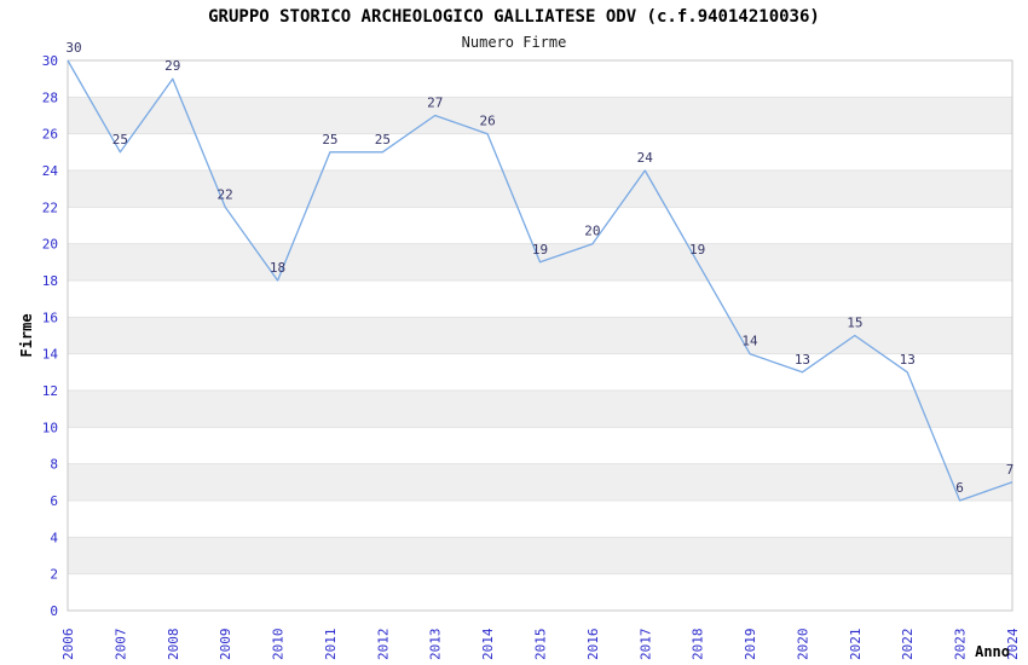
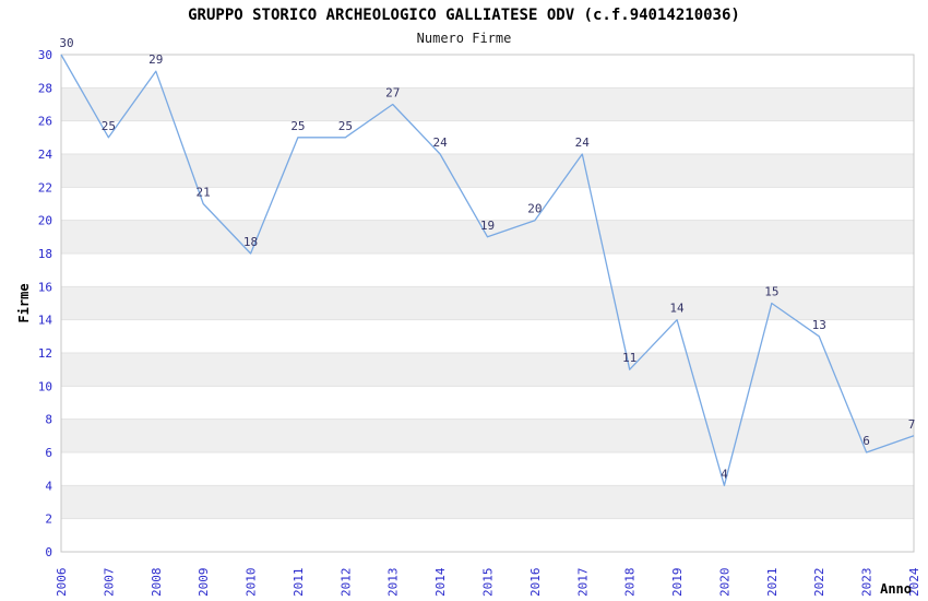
2009: 22 -> 21
2014: 26 -> 24
2018: 19 -> 11
2020: 13 -> 4
